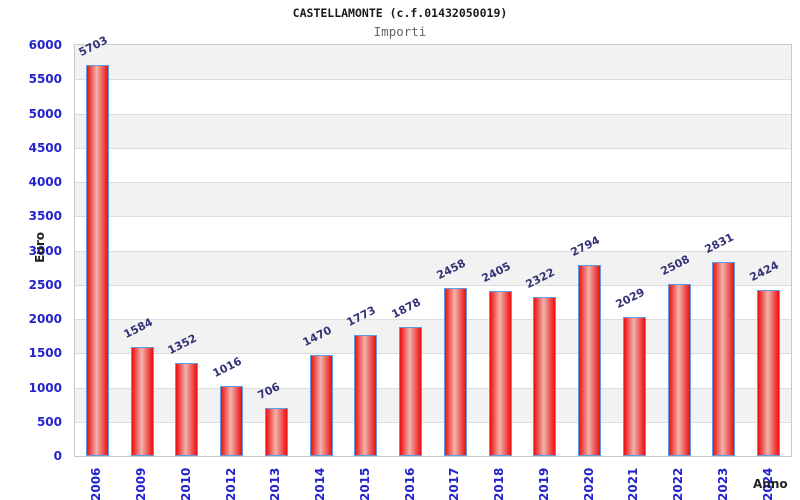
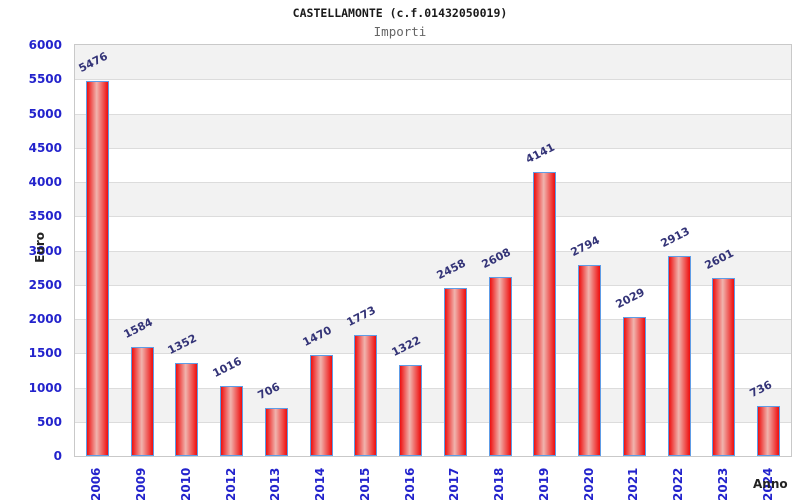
2006: 5703 -> 5476
2016: 1878 -> 1322
2018: 2405 -> 2608
2019: 2322 -> 4141
2022: 2508 -> 2913
2023: 2831 -> 2601
2024: 2424 -> 736
